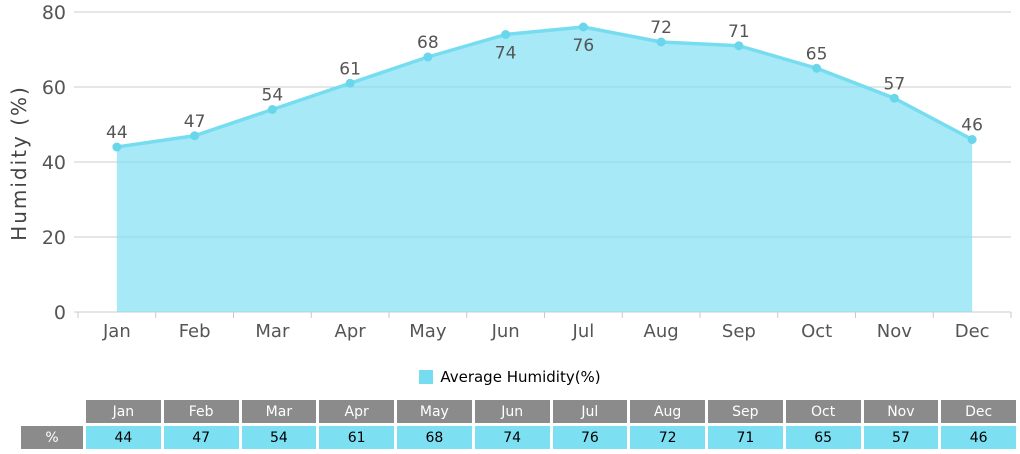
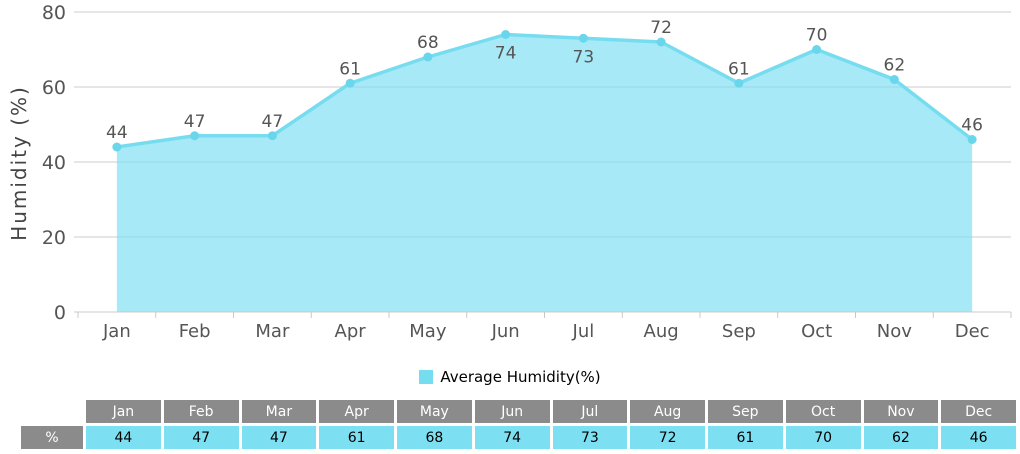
Mar: 54 -> 47
Jul: 76 -> 73
Sep: 71 -> 61
Oct: 65 -> 70
Nov: 57 -> 62
